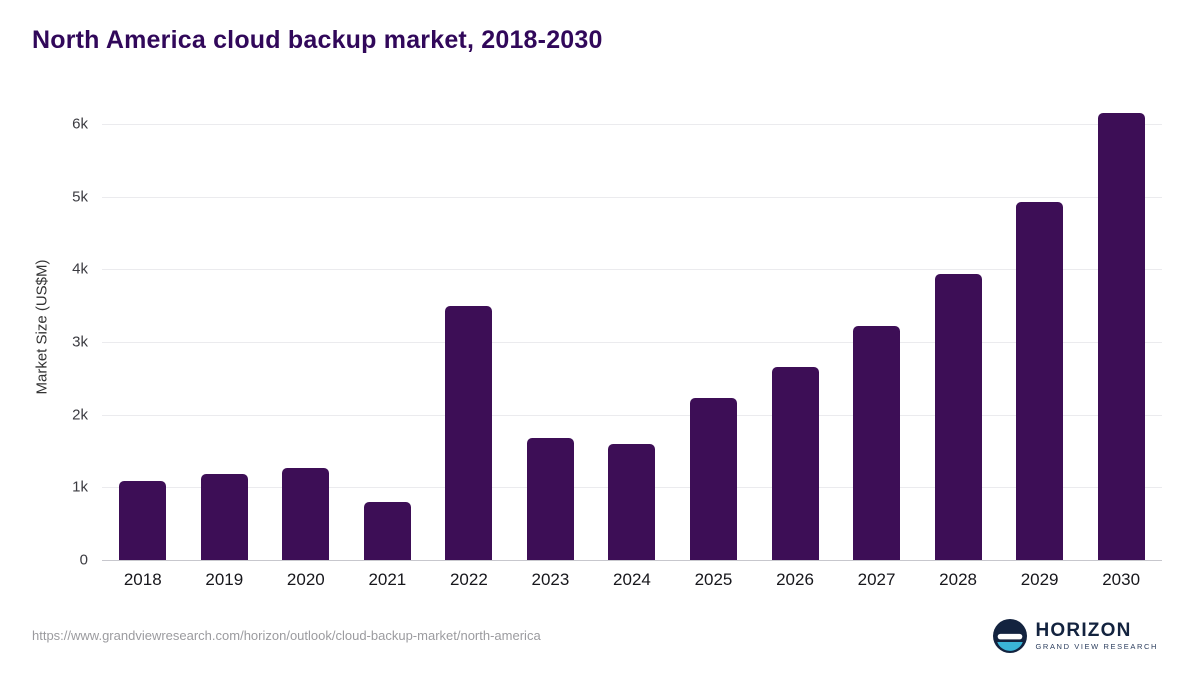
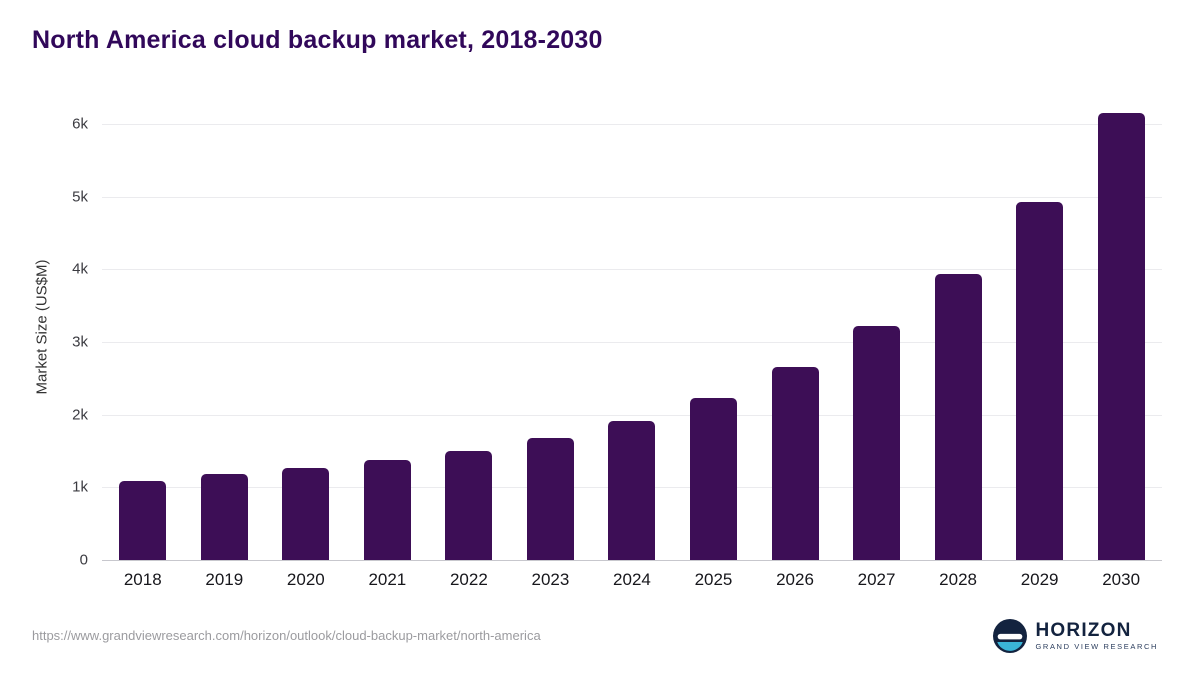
2021: 0.8k -> 1.4k
2022: 3.5k -> 1.5k
2024: 1.6k -> 1.9k
